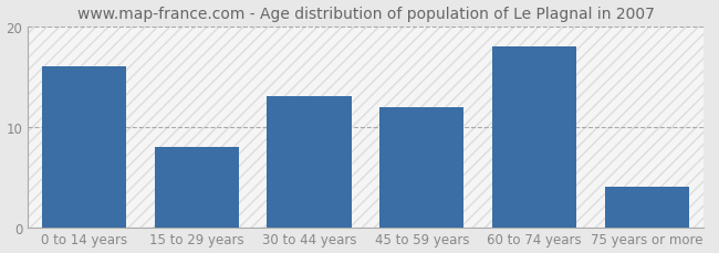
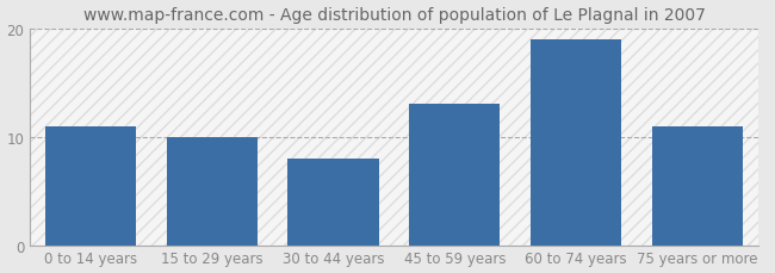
0 to 14 years: 16 -> 11
15 to 29 years: 8 -> 10
30 to 44 years: 13 -> 8
45 to 59 years: 12 -> 13
60 to 74 years: 18 -> 19
75 years or more: 4 -> 11
